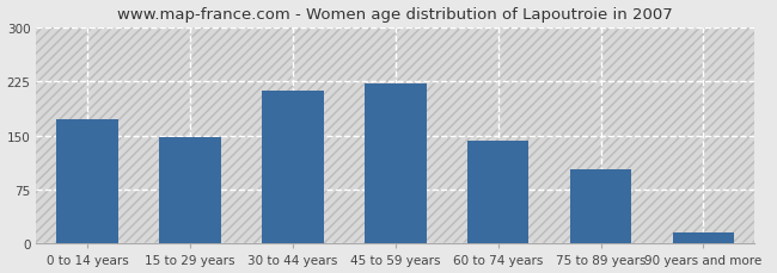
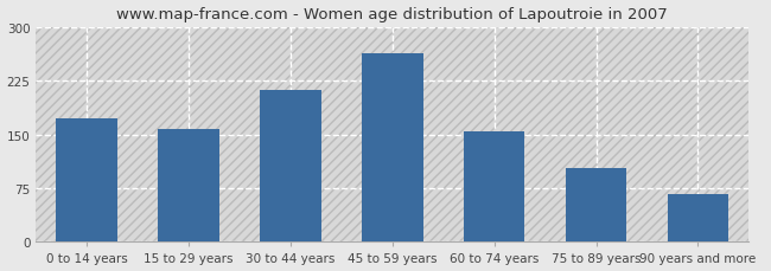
15 to 29 years: 147 -> 158
45 to 59 years: 222 -> 264
60 to 74 years: 143 -> 154
90 years and more: 15 -> 66
